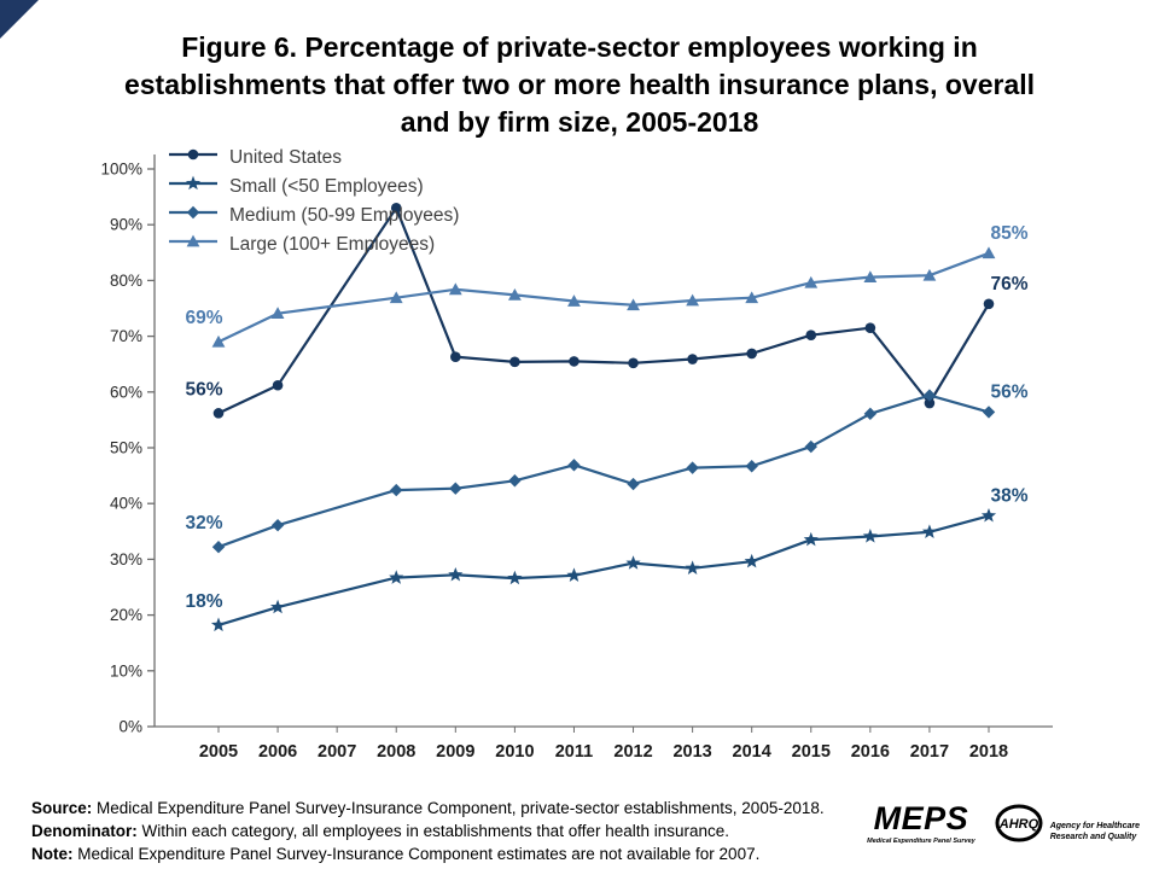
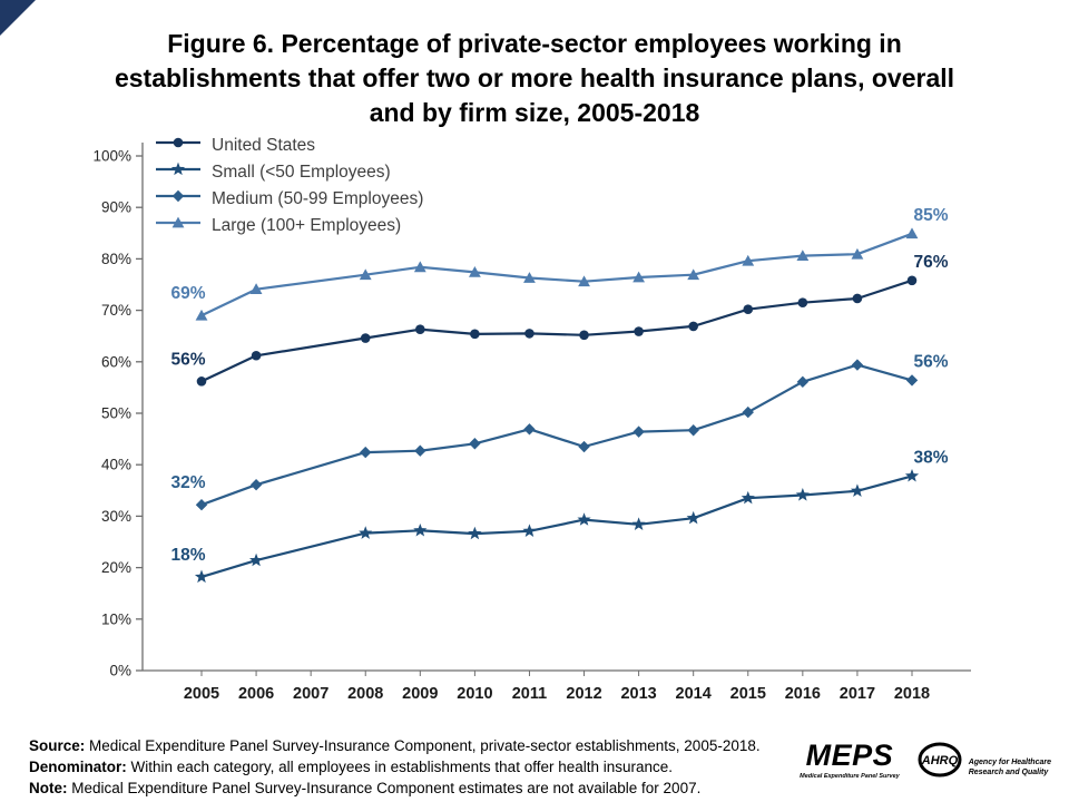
United States/2008: 93% -> 65%
United States/2017: 58% -> 72%
